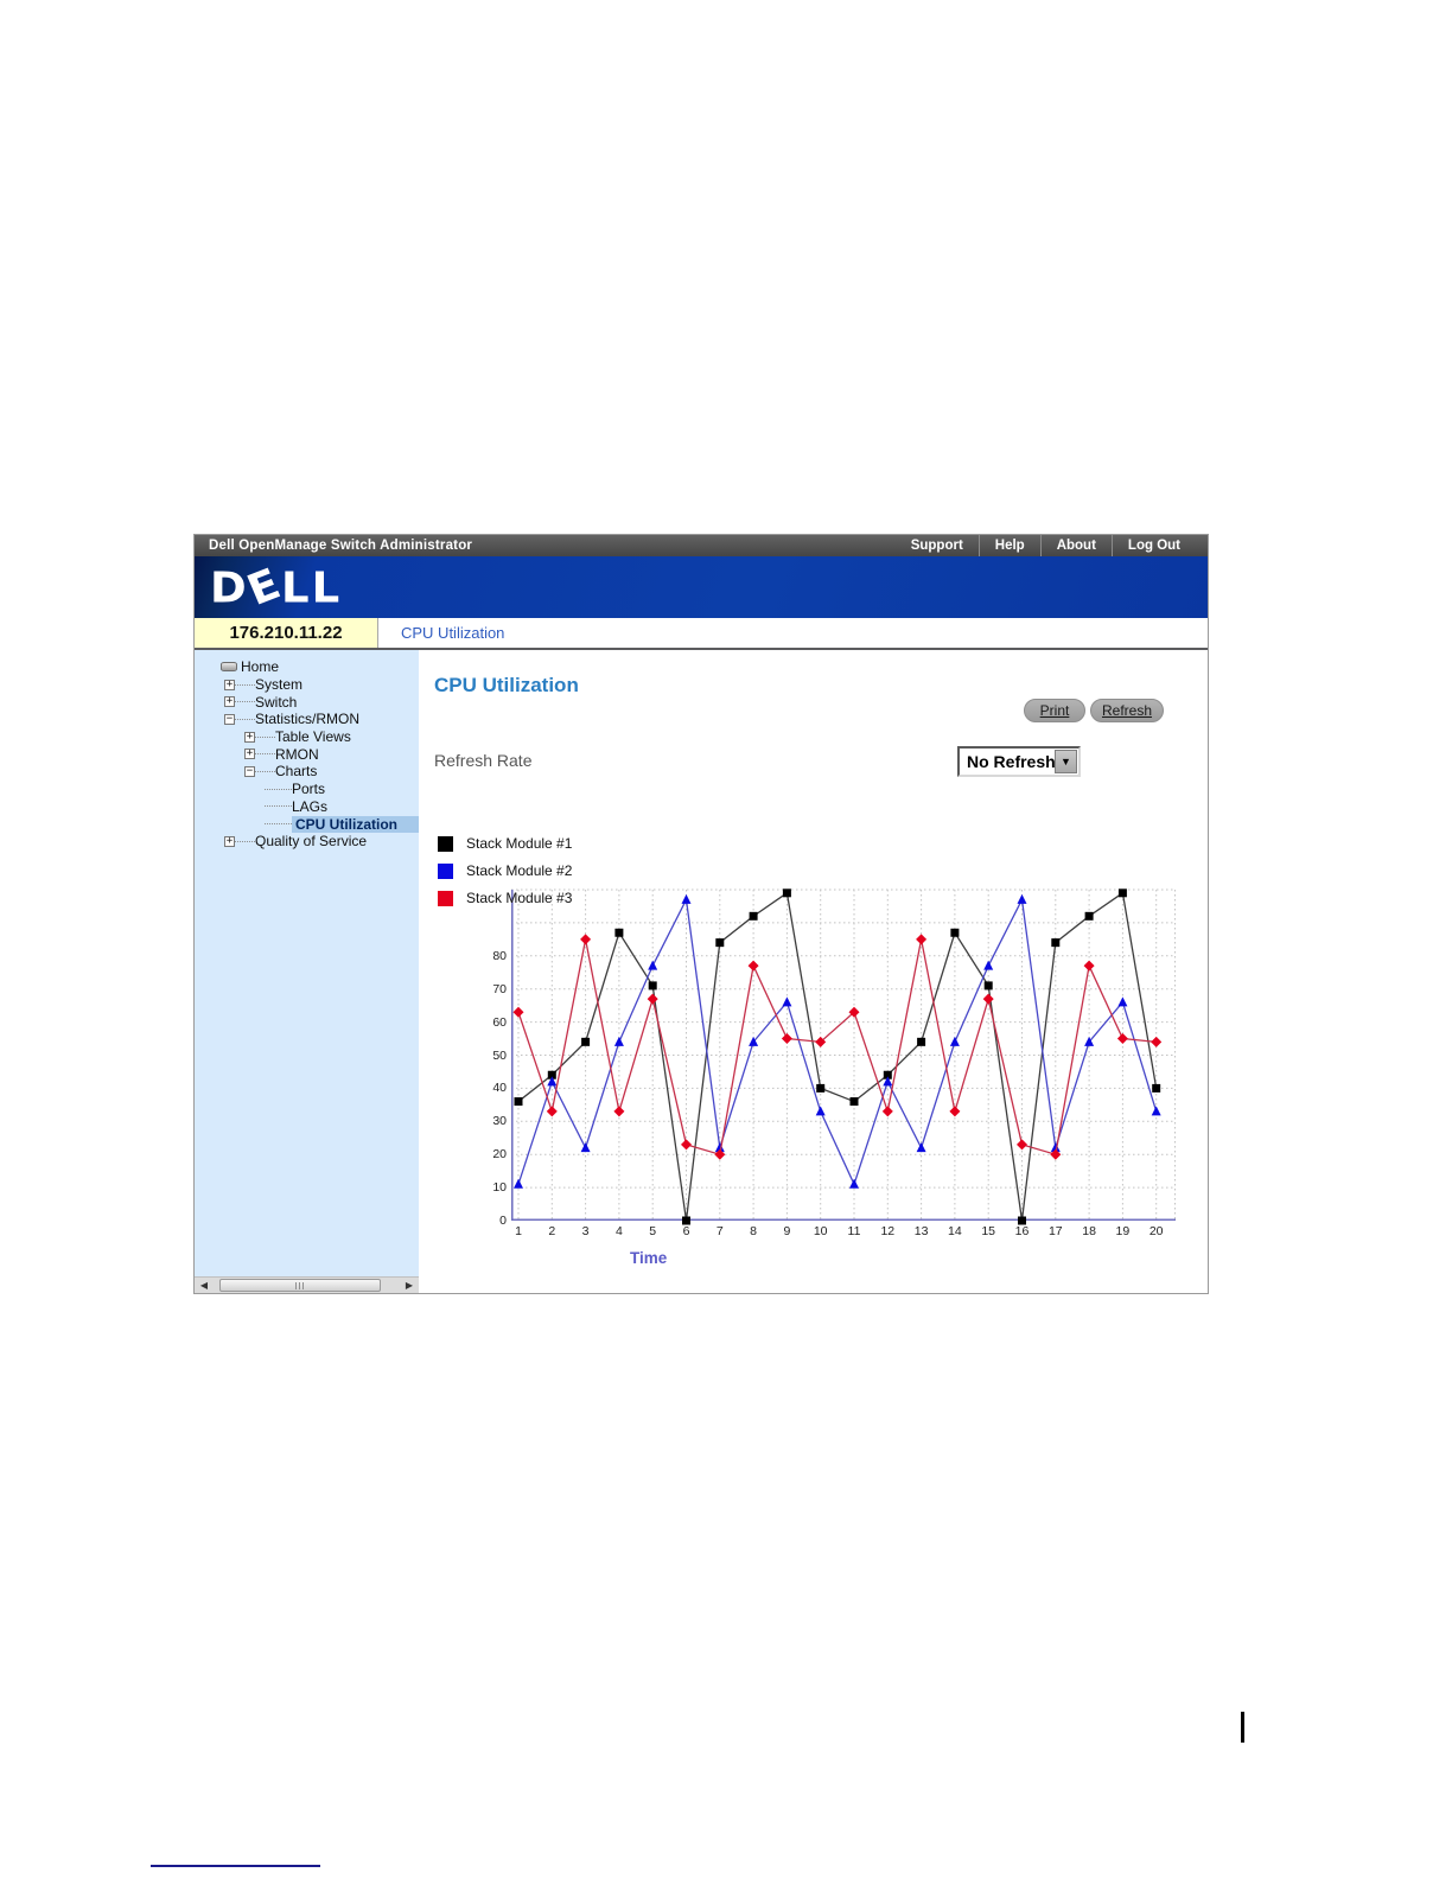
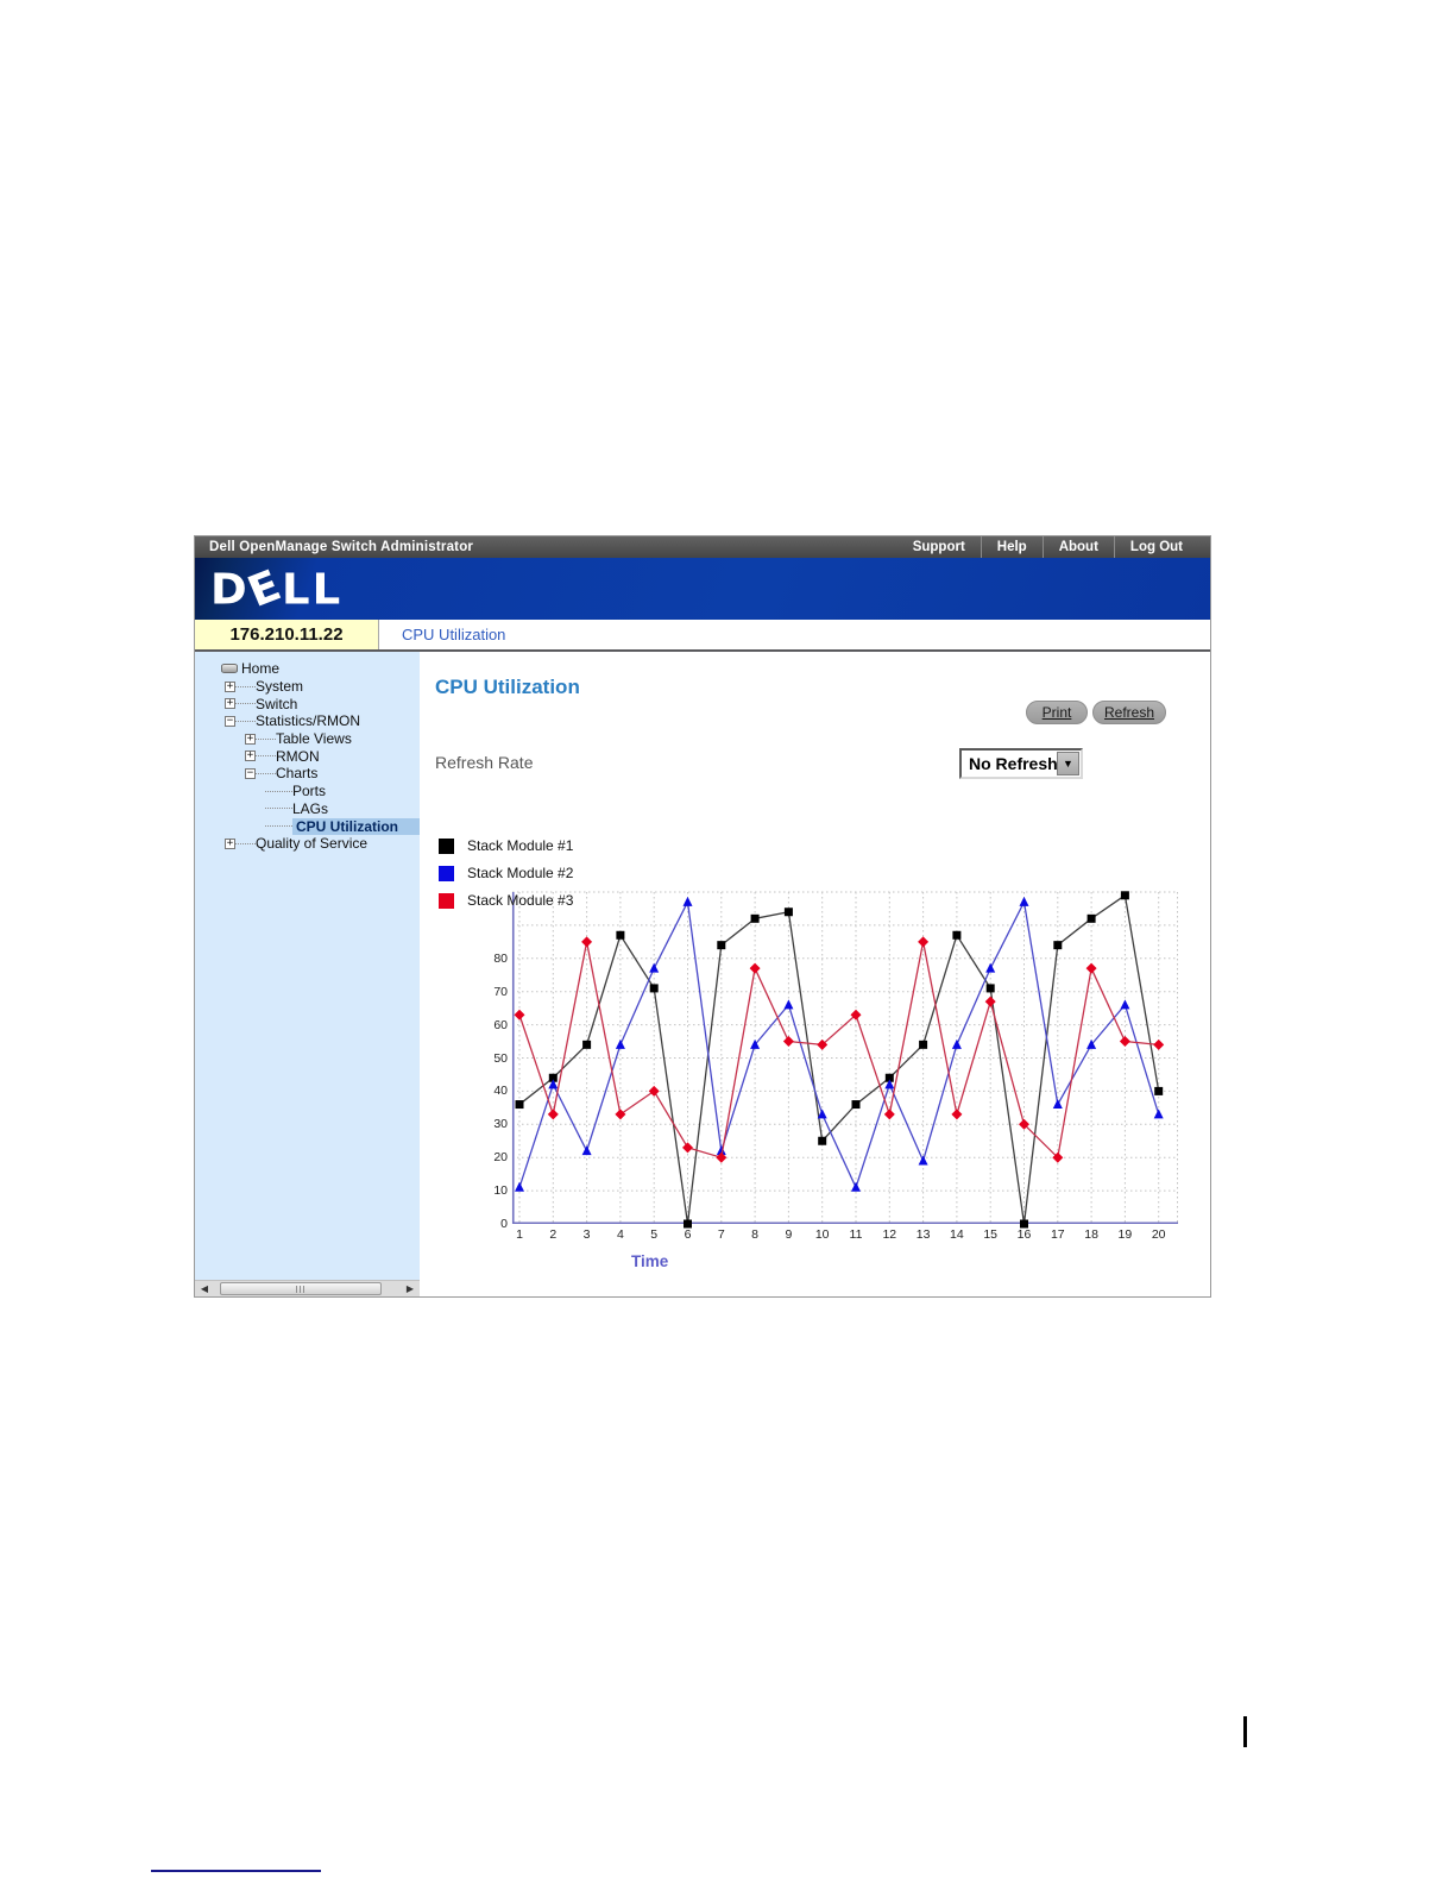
Stack Module #3/5: 67 -> 40
Stack Module #1/9: 99 -> 94
Stack Module #1/10: 40 -> 25
Stack Module #2/13: 22 -> 19
Stack Module #3/16: 23 -> 30
Stack Module #2/17: 22 -> 36
